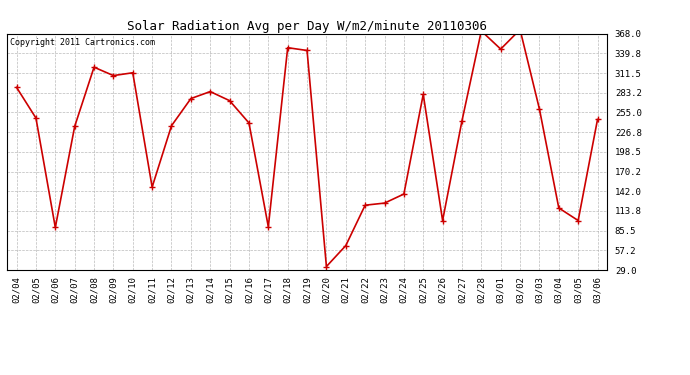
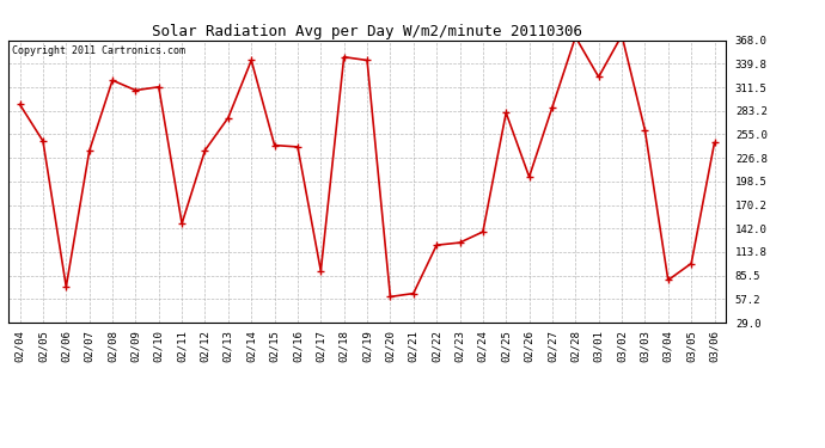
02/06: 90 -> 72
02/14: 285 -> 344
02/15: 272 -> 242
02/20: 34 -> 60
02/26: 100 -> 204
02/27: 243 -> 288
03/01: 346 -> 324
03/04: 118 -> 80
